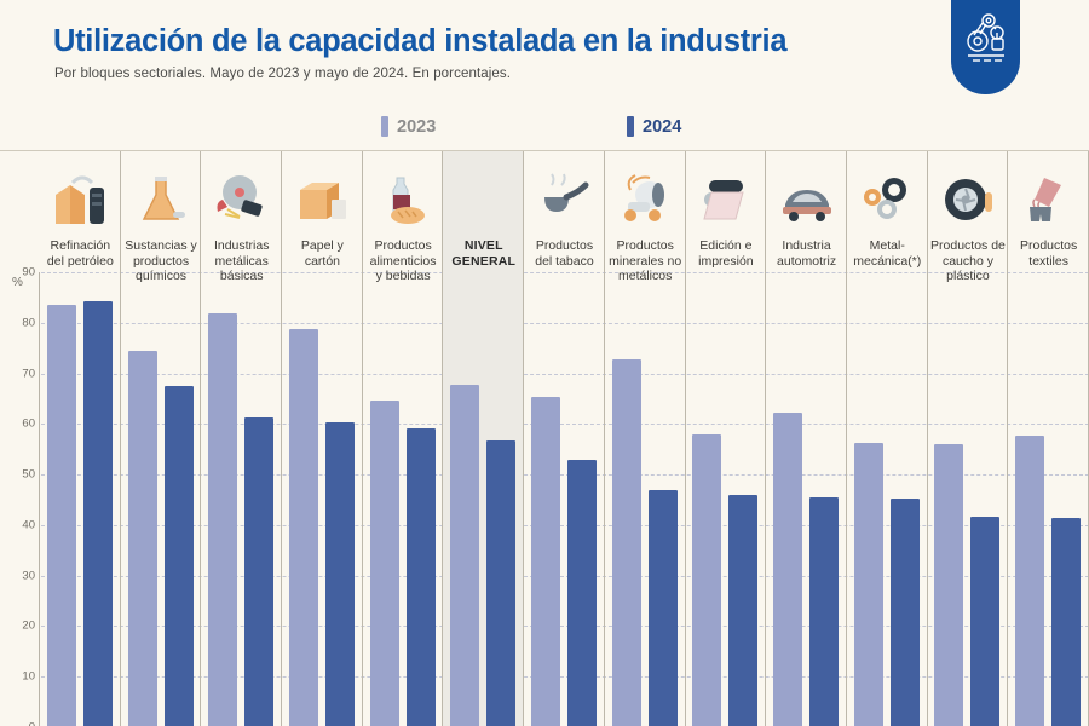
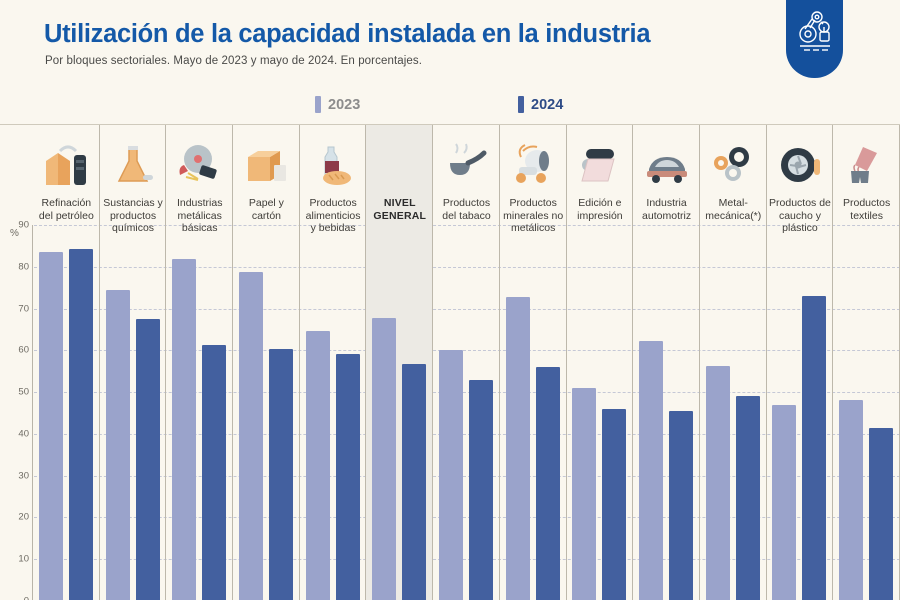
2023/Productos del tabaco: 65 -> 60
2024/Productos minerales no metálicos: 47 -> 56
2023/Edición e impresión: 58 -> 51
2024/Metal-mecánica(*): 45 -> 49
2023/Productos de caucho y plástico: 56 -> 47
2024/Productos de caucho y plástico: 42 -> 73
2023/Productos textiles: 58 -> 48
